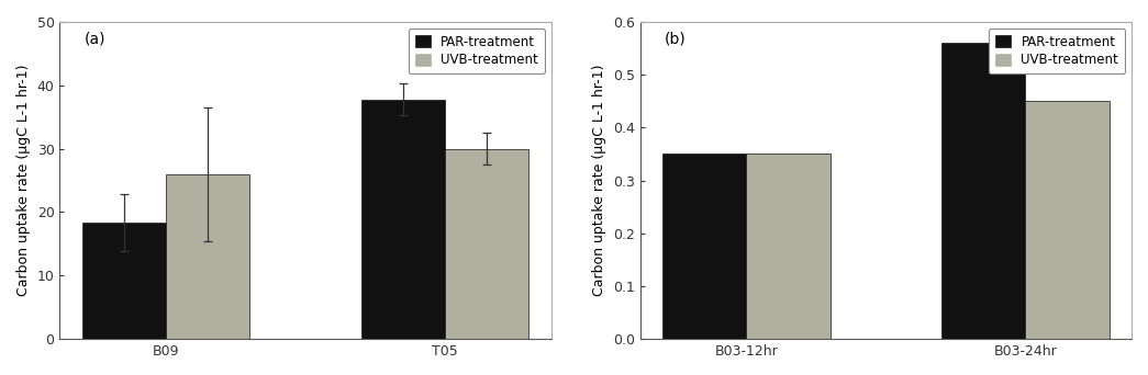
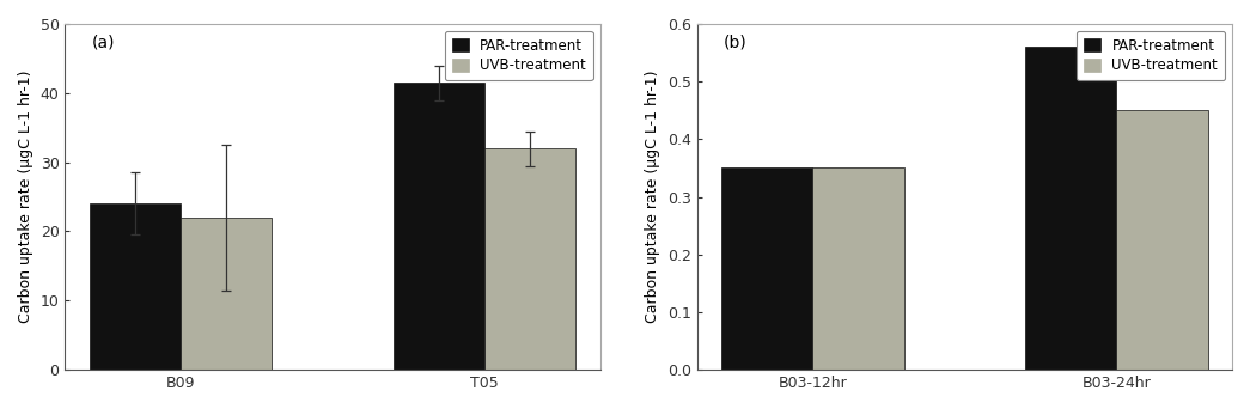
PAR-treatment/B09: 18.4 -> 24.0
UVB-treatment/B09: 26 -> 22
PAR-treatment/T05: 37.8 -> 41.5
UVB-treatment/T05: 30 -> 32
